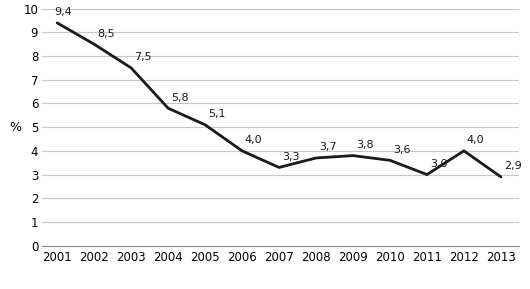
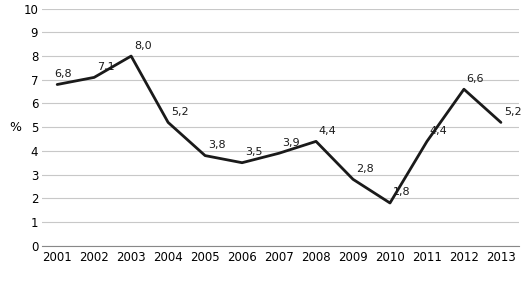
2001: 9,4 -> 6,8
2002: 8,5 -> 7,1
2003: 7,5 -> 8,0
2004: 5,8 -> 5,2
2005: 5,1 -> 3,8
2006: 4,0 -> 3,5
2007: 3,3 -> 3,9
2008: 3,7 -> 4,4
2009: 3,8 -> 2,8
2010: 3,6 -> 1,8
2011: 3,0 -> 4,4
2012: 4,0 -> 6,6
2013: 2,9 -> 5,2
